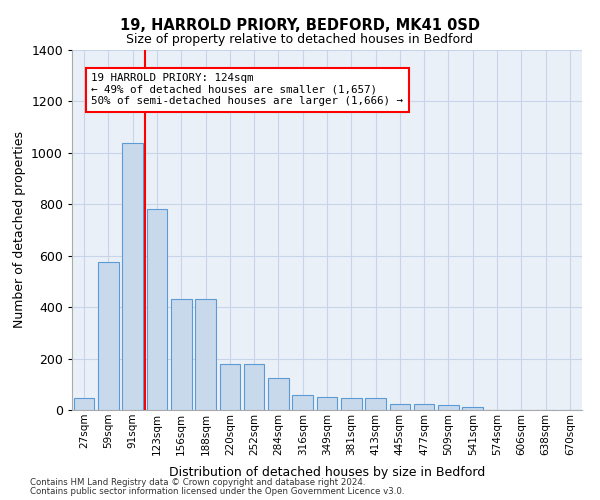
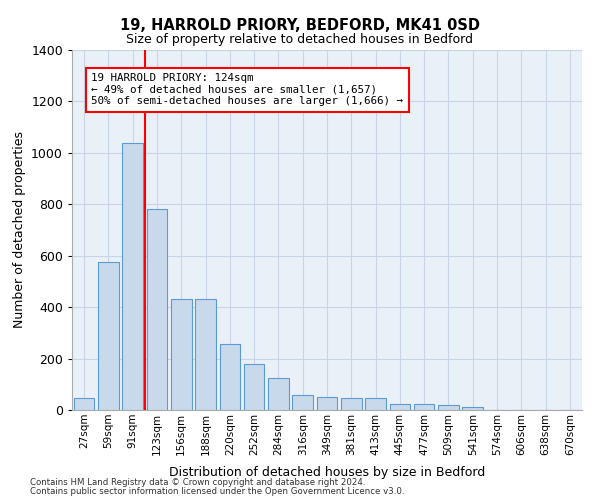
220sqm: 180 -> 255
